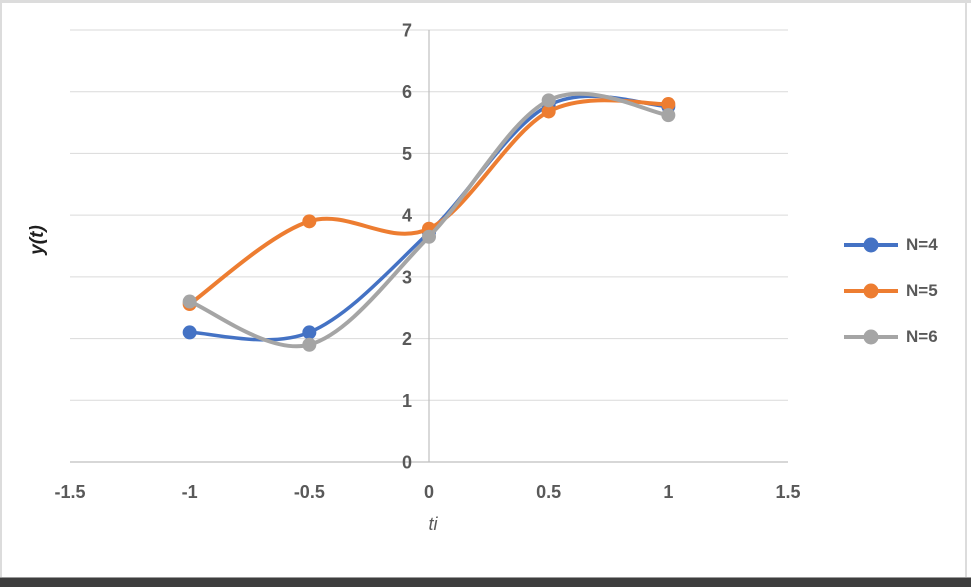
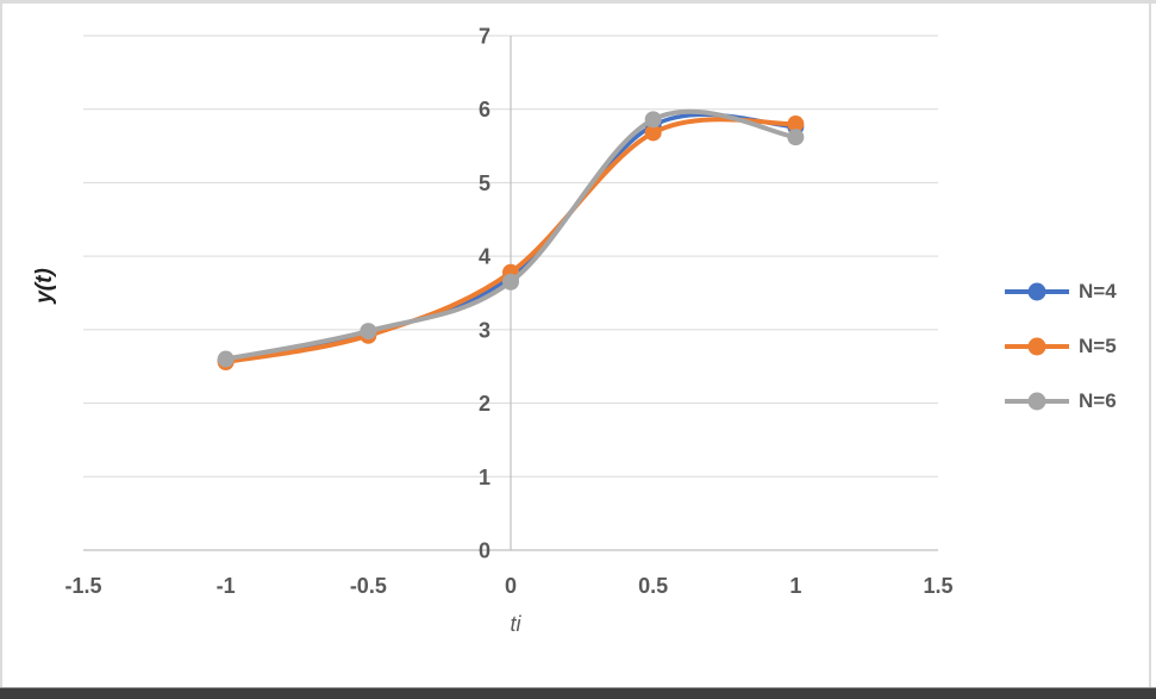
N=4/-1: 2.1 -> 2.6
N=4/-0.5: 2.1 -> 3.0
N=5/-0.5: 3.9 -> 2.9
N=6/-0.5: 1.9 -> 3.0
